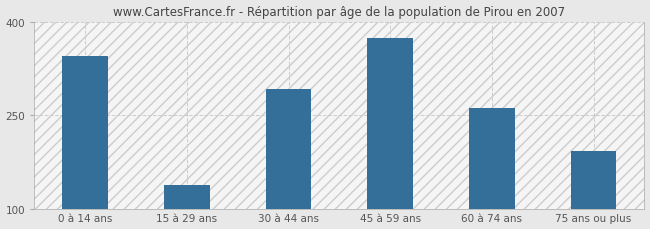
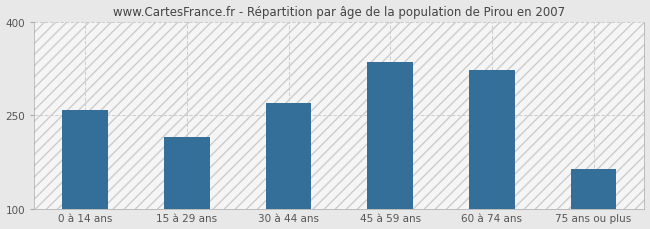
0 à 14 ans: 344 -> 258
15 à 29 ans: 138 -> 215
30 à 44 ans: 292 -> 270
45 à 59 ans: 374 -> 335
60 à 74 ans: 262 -> 322
75 ans ou plus: 192 -> 163
